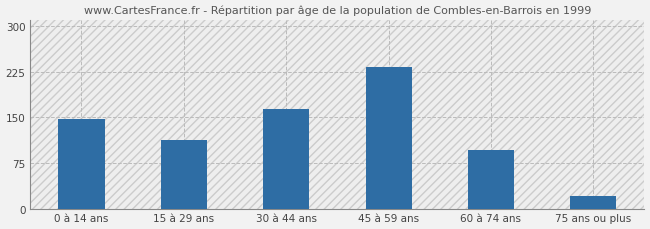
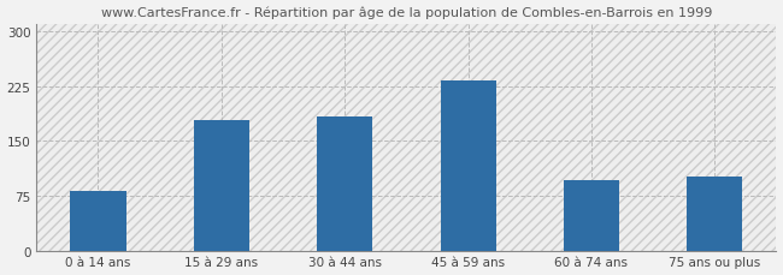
0 à 14 ans: 147 -> 82
15 à 29 ans: 113 -> 178
30 à 44 ans: 163 -> 184
75 ans ou plus: 20 -> 102
